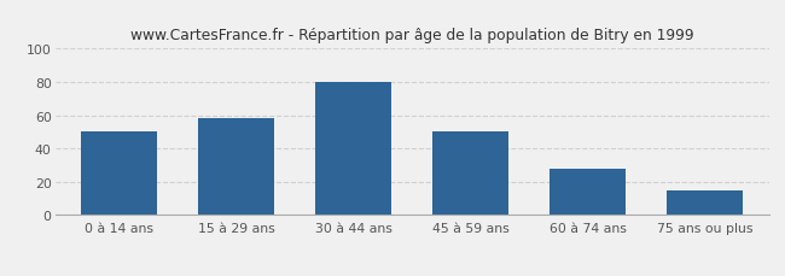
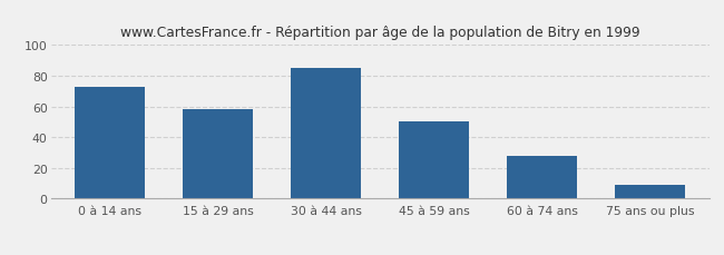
0 à 14 ans: 50 -> 73
30 à 44 ans: 80 -> 85
75 ans ou plus: 15 -> 9
